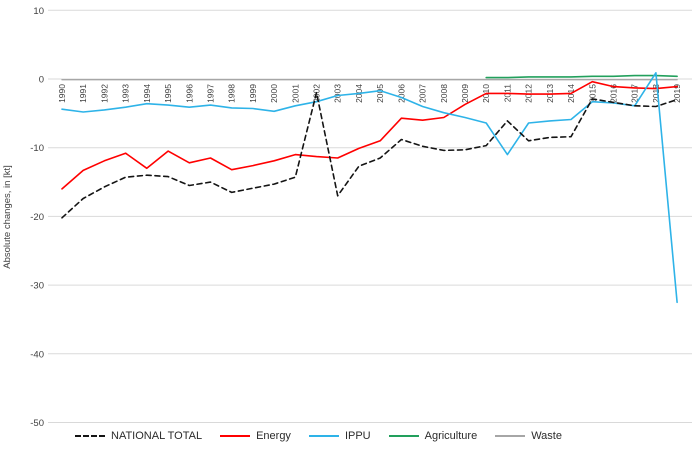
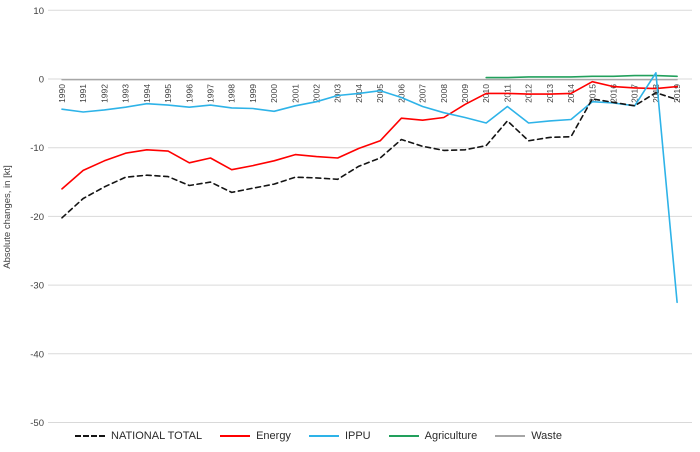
Energy/1994: -13 -> -10
NATIONAL TOTAL/2002: -2 -> -14
NATIONAL TOTAL/2003: -17 -> -15
IPPU/2011: -11 -> -4
NATIONAL TOTAL/2018: -4 -> -2
